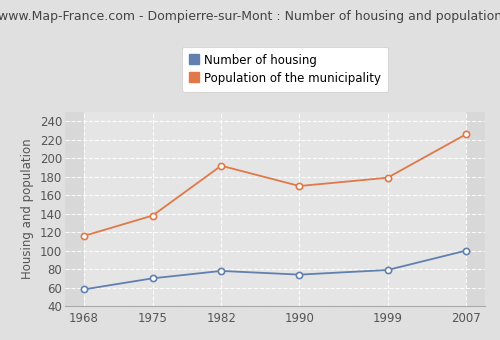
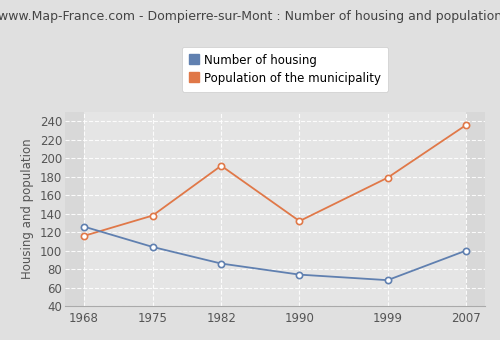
Number of housing/1968: 58 -> 126
Number of housing/1975: 70 -> 104
Number of housing/1982: 78 -> 86
Population of the municipality/1990: 170 -> 132
Number of housing/1999: 79 -> 68
Population of the municipality/2007: 226 -> 236
